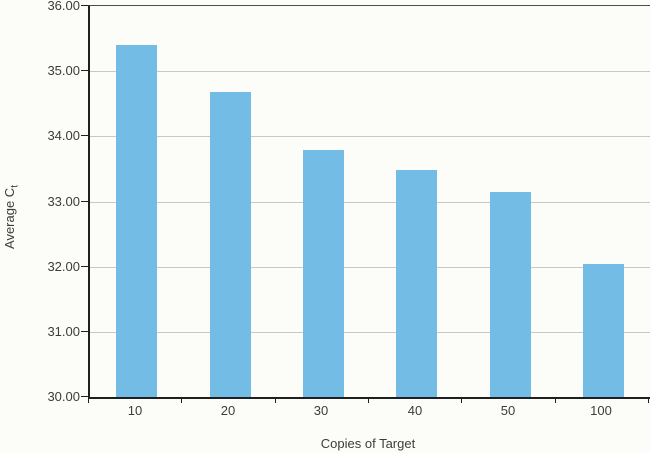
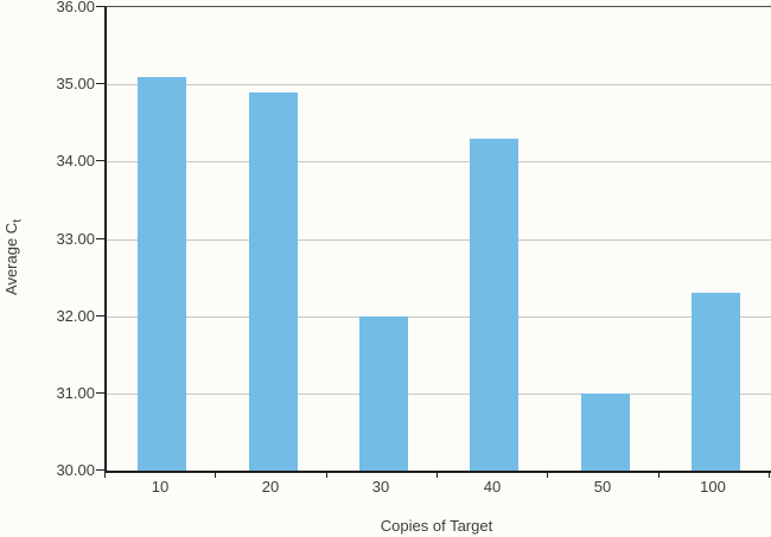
10: 35.4 -> 35.1
20: 34.7 -> 34.9
30: 33.8 -> 32.0
40: 33.5 -> 34.3
50: 33.1 -> 31.0
100: 32.0 -> 32.3
